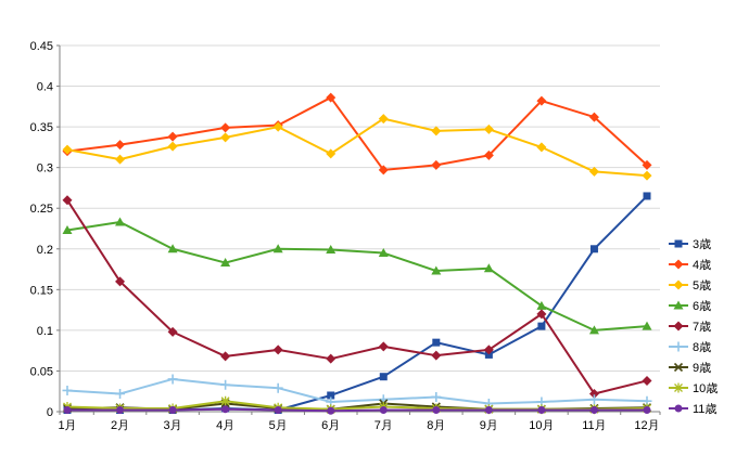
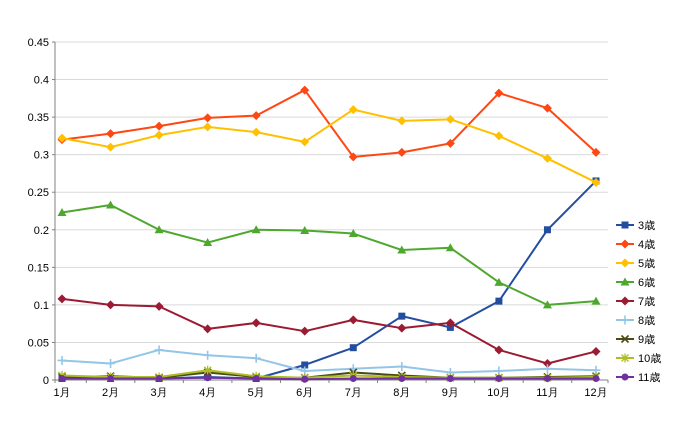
7歳/1月: 0.26 -> 0.11
7歳/2月: 0.16 -> 0.10
5歳/5月: 0.35 -> 0.33
7歳/10月: 0.12 -> 0.04
5歳/12月: 0.29 -> 0.26
